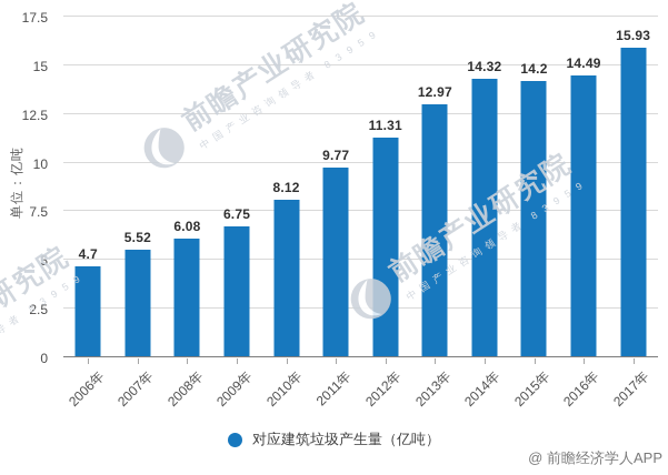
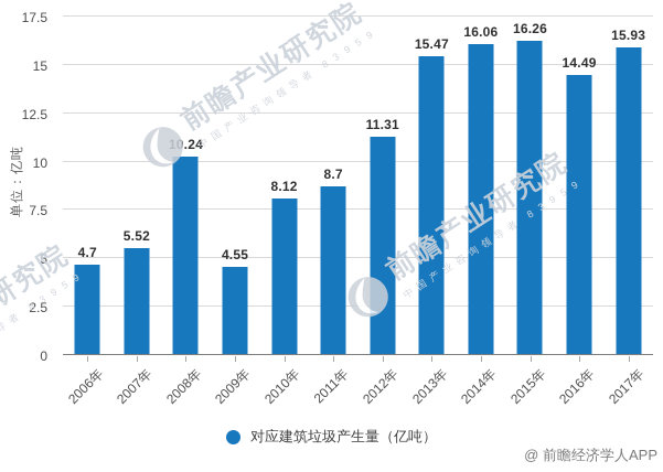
2008年: 6.08 -> 10.24
2009年: 6.75 -> 4.55
2011年: 9.77 -> 8.7
2013年: 12.97 -> 15.47
2014年: 14.32 -> 16.06
2015年: 14.2 -> 16.26
